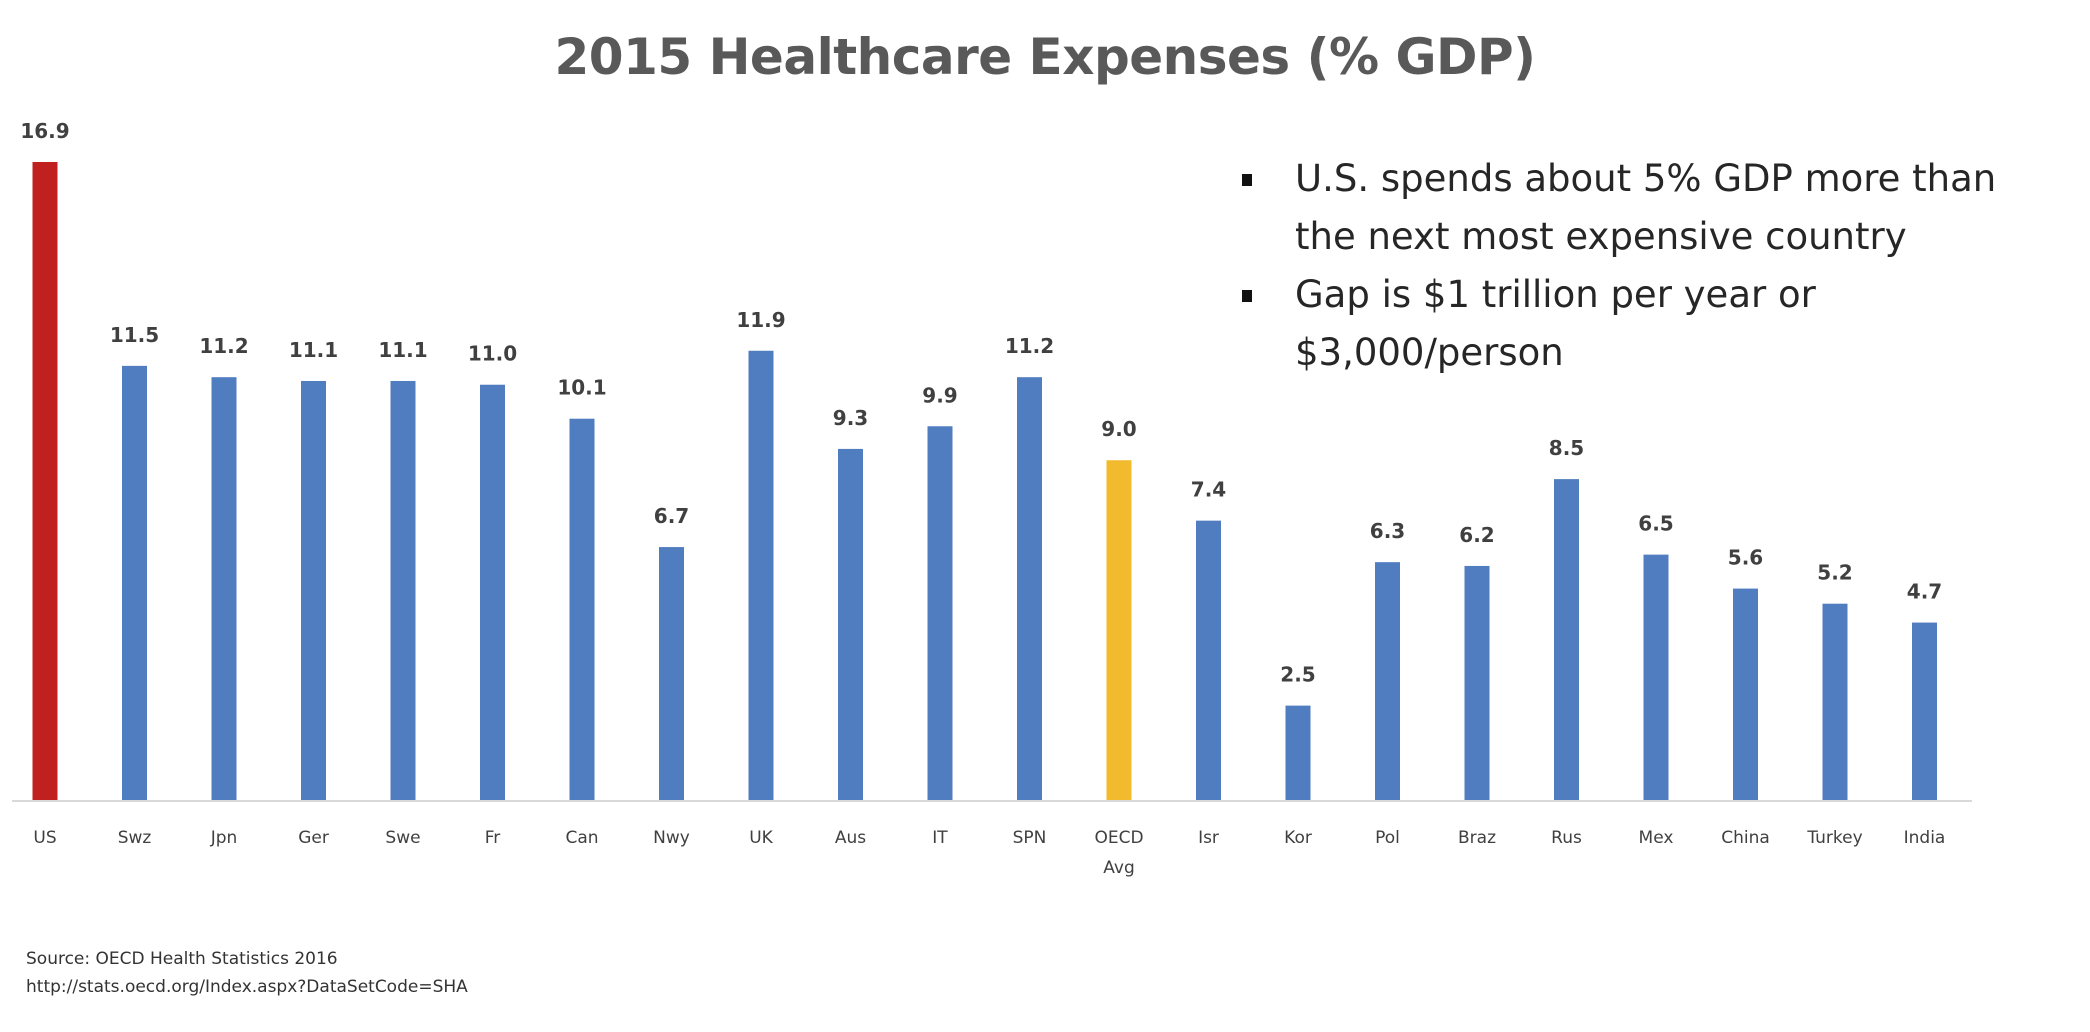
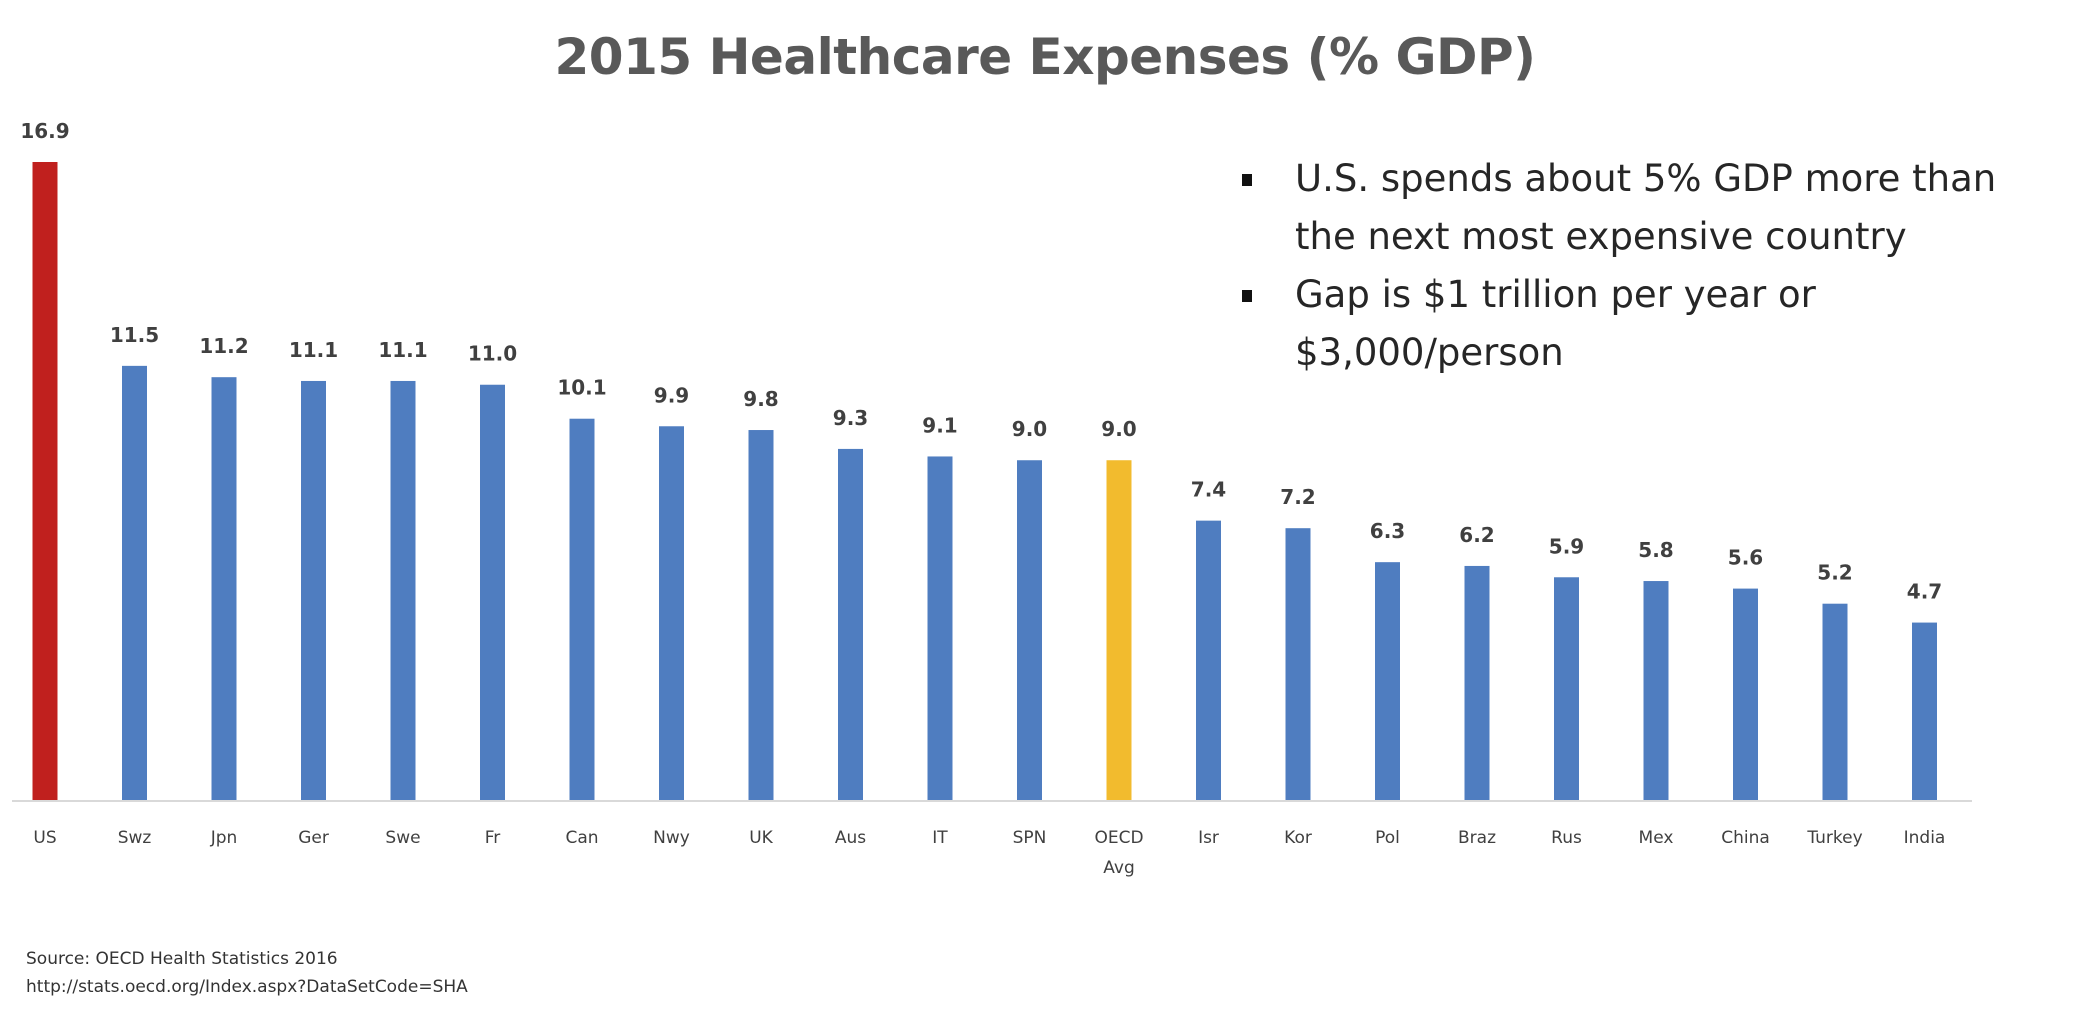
Nwy: 6.7 -> 9.9
UK: 11.9 -> 9.8
IT: 9.9 -> 9.1
SPN: 11.2 -> 9.0
Kor: 2.5 -> 7.2
Rus: 8.5 -> 5.9
Mex: 6.5 -> 5.8
